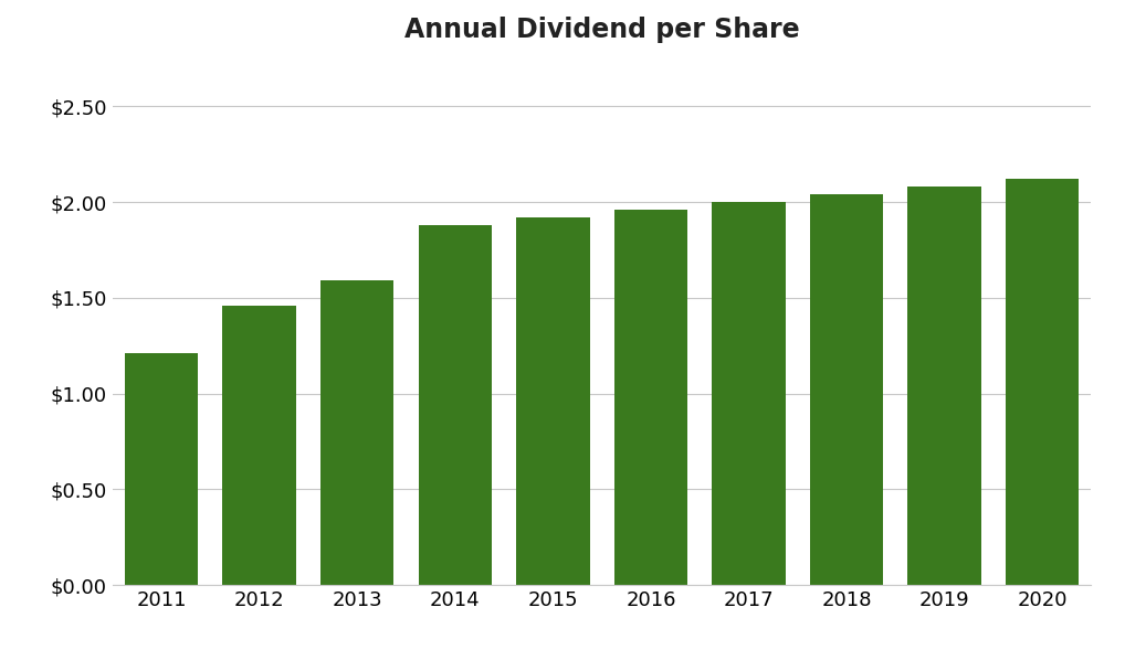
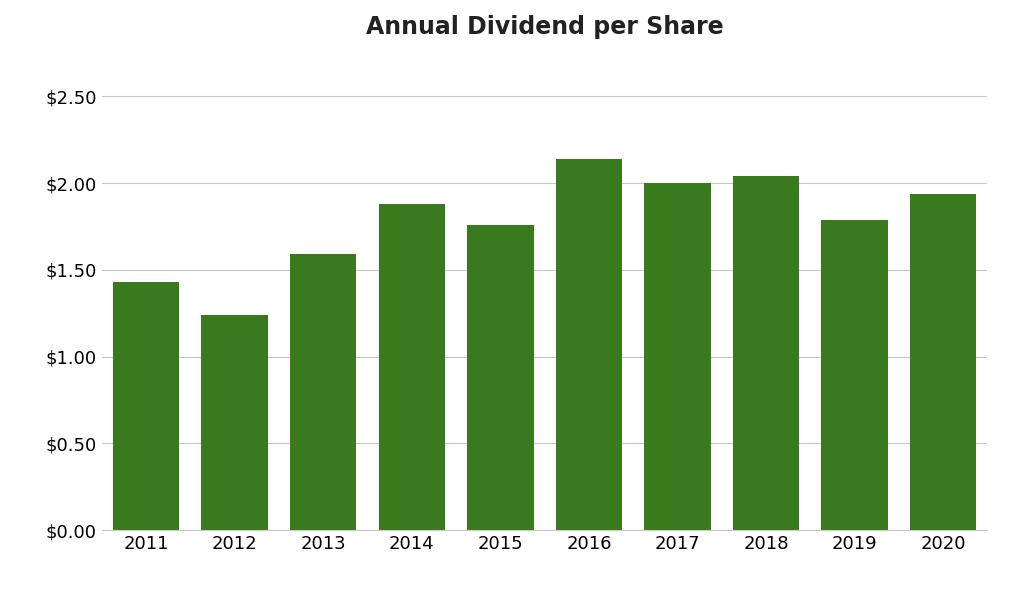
2011: $1.21 -> $1.43
2012: $1.46 -> $1.24
2015: $1.92 -> $1.76
2016: $1.96 -> $2.14
2019: $2.08 -> $1.79
2020: $2.12 -> $1.94
